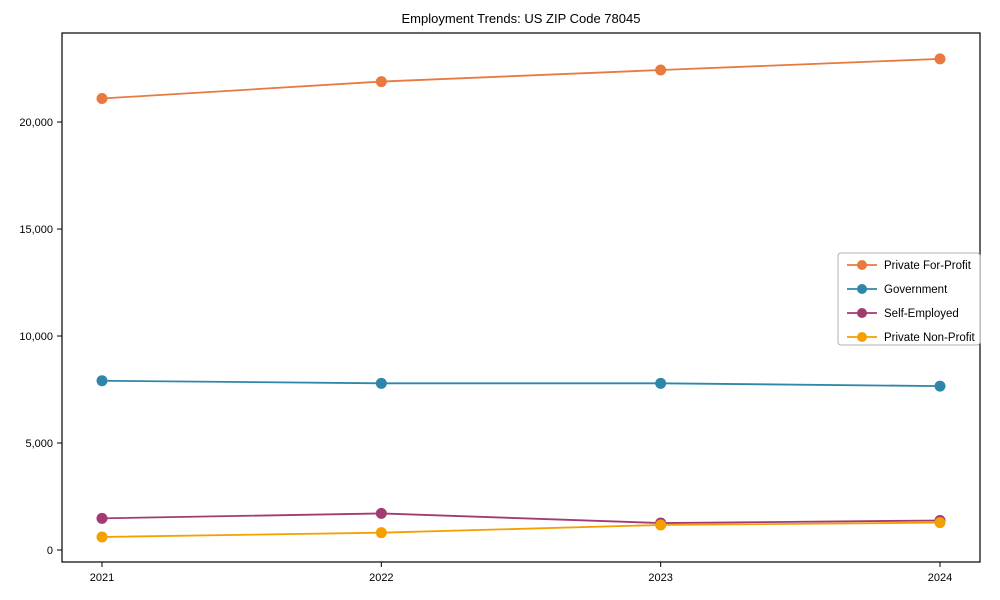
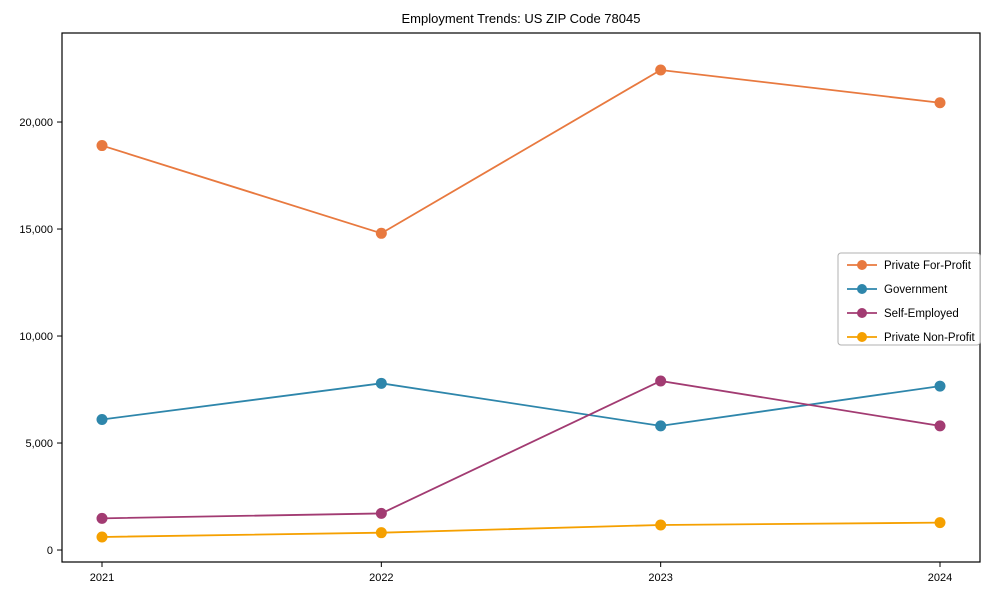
Private For-Profit/2021: 21100 -> 18900
Government/2021: 7900 -> 6100
Private For-Profit/2022: 21900 -> 14800
Government/2023: 7800 -> 5800
Self-Employed/2023: 1300 -> 7900
Private For-Profit/2024: 23000 -> 20900
Self-Employed/2024: 1400 -> 5800
